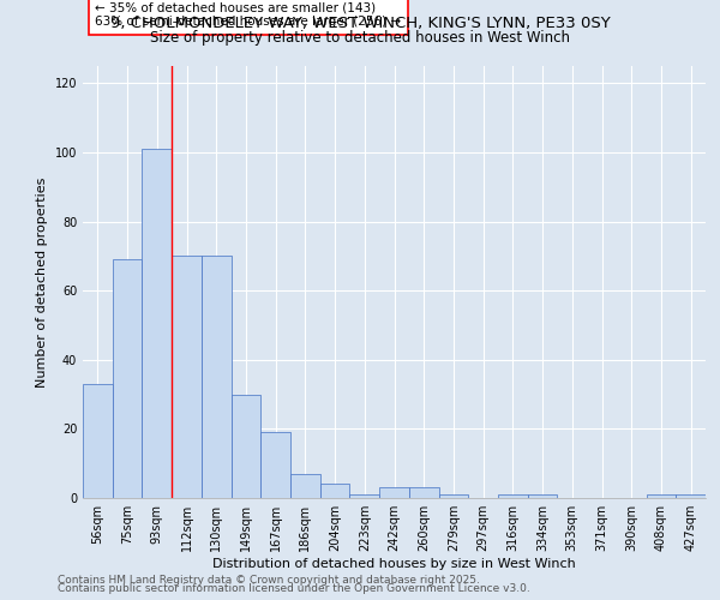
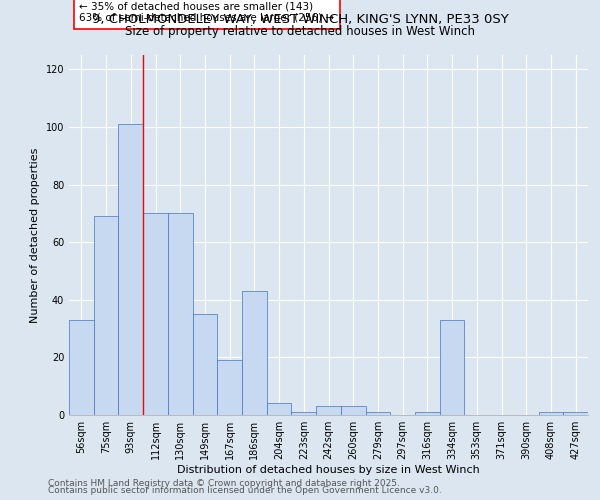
149sqm: 30 -> 35
186sqm: 7 -> 43
334sqm: 1 -> 33
